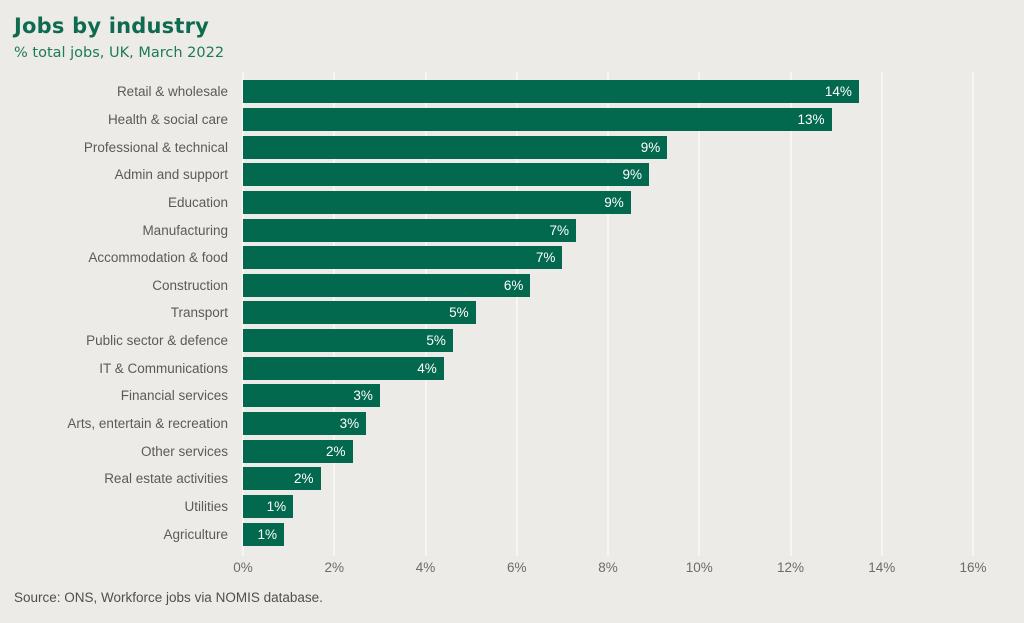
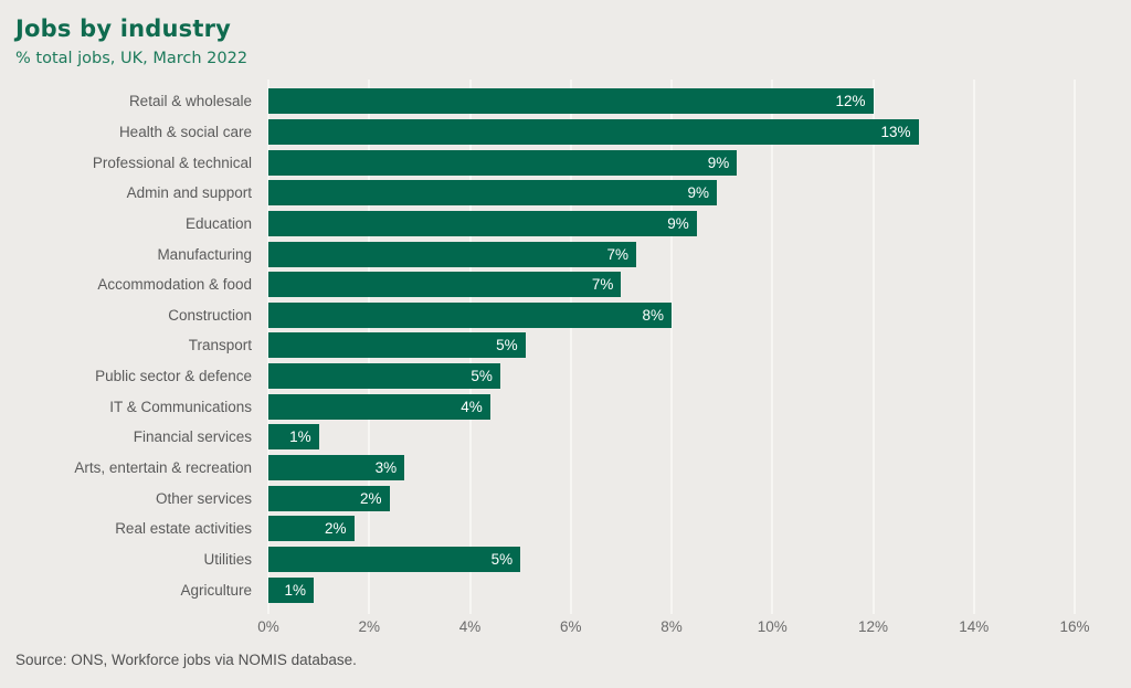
Retail & wholesale: 14% -> 12%
Construction: 6% -> 8%
Financial services: 3% -> 1%
Utilities: 1% -> 5%
